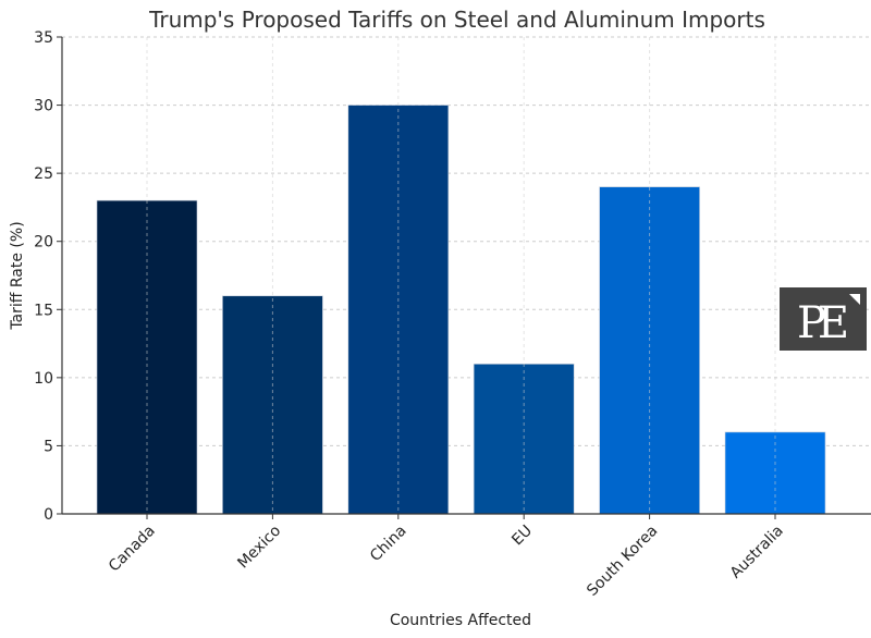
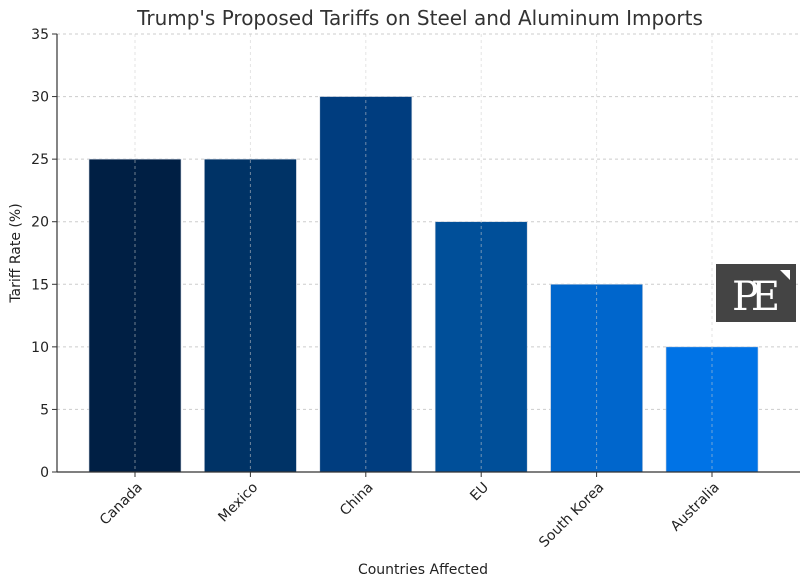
Canada: 23 -> 25
Mexico: 16 -> 25
EU: 11 -> 20
South Korea: 24 -> 15
Australia: 6 -> 10
